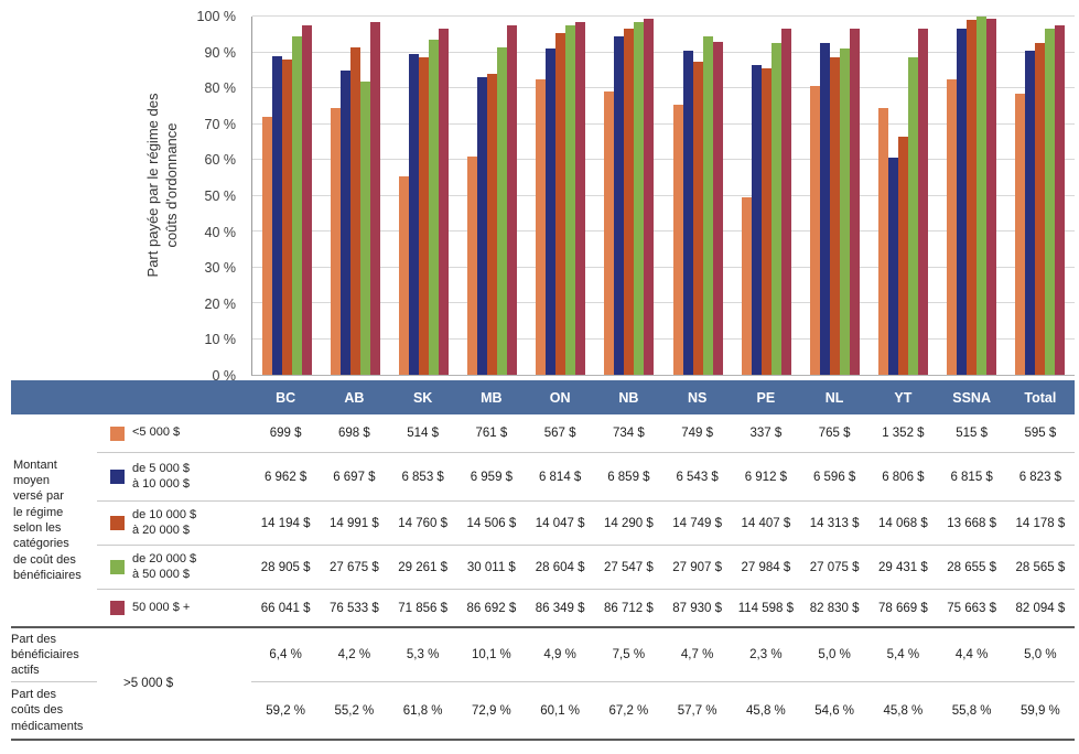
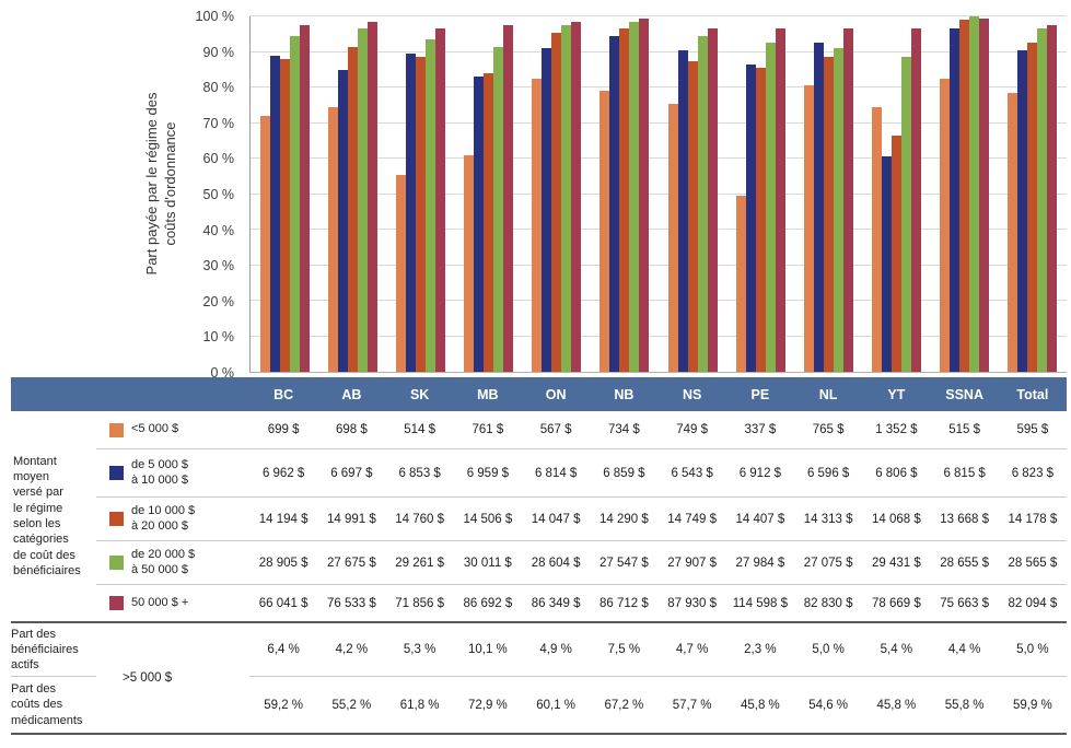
de 20 000 $ à 50 000 $/AB: 82% -> 96%
50 000 $ +/NS: 93% -> 96%
